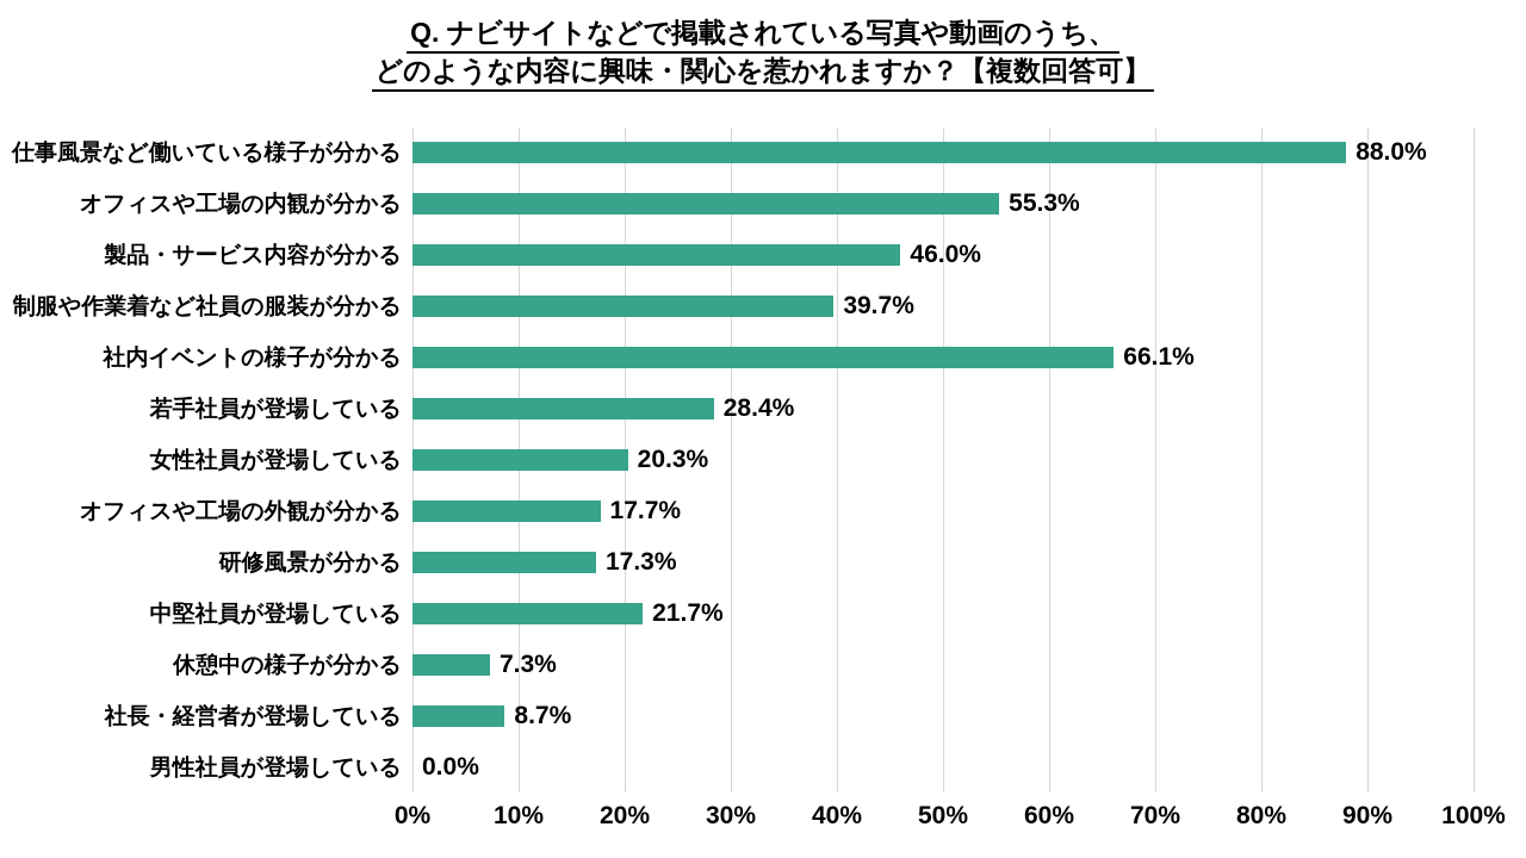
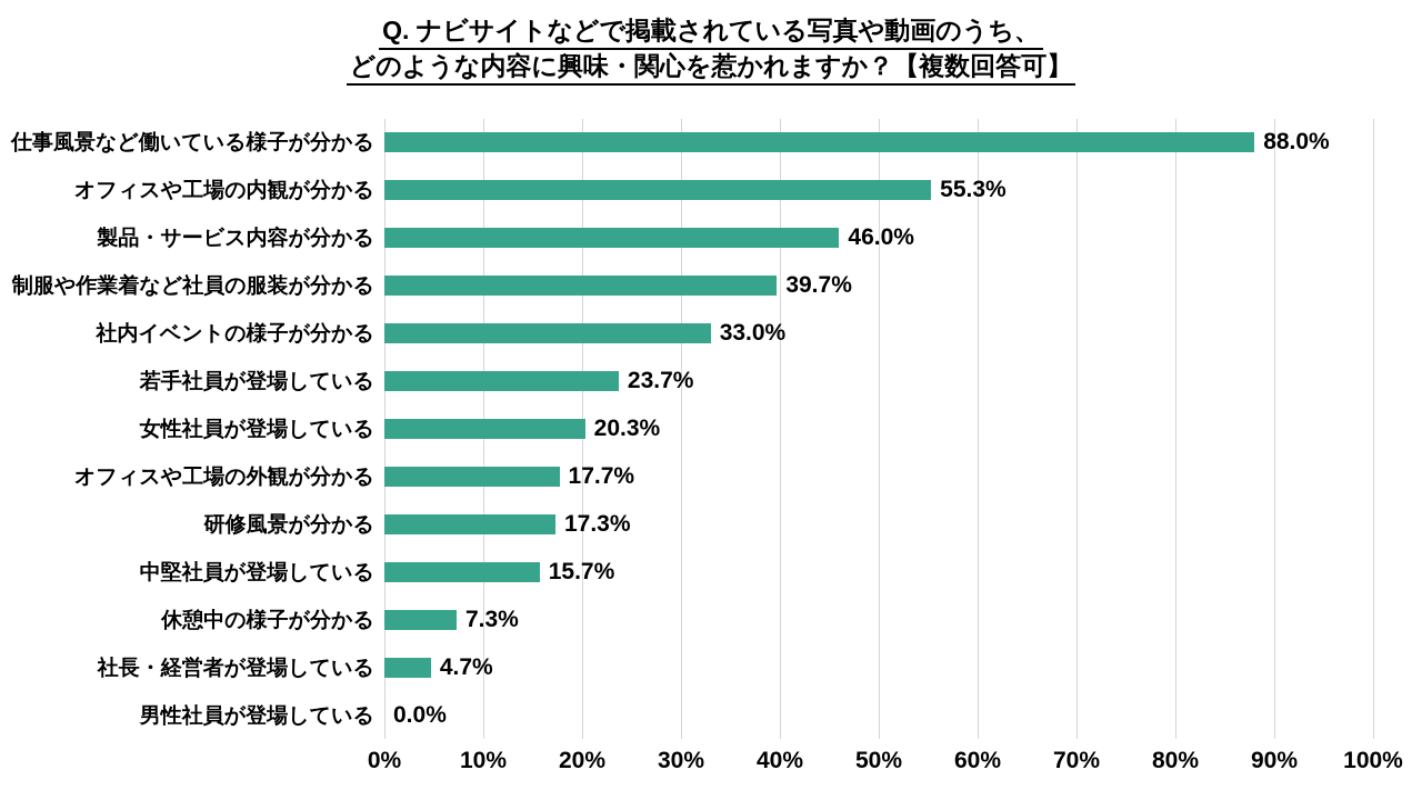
社内イベントの様子が分かる: 66.1% -> 33.0%
若手社員が登場している: 28.4% -> 23.7%
中堅社員が登場している: 21.7% -> 15.7%
社長・経営者が登場している: 8.7% -> 4.7%
